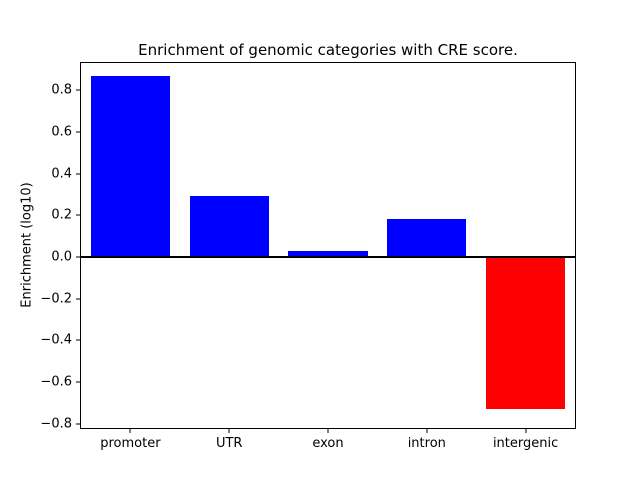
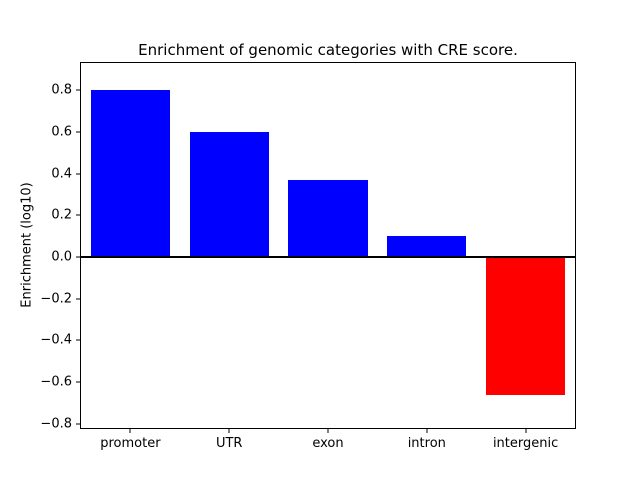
promoter: 0.87 -> 0.80
UTR: 0.29 -> 0.60
exon: 0.03 -> 0.37
intron: 0.18 -> 0.10
intergenic: -0.73 -> -0.66
